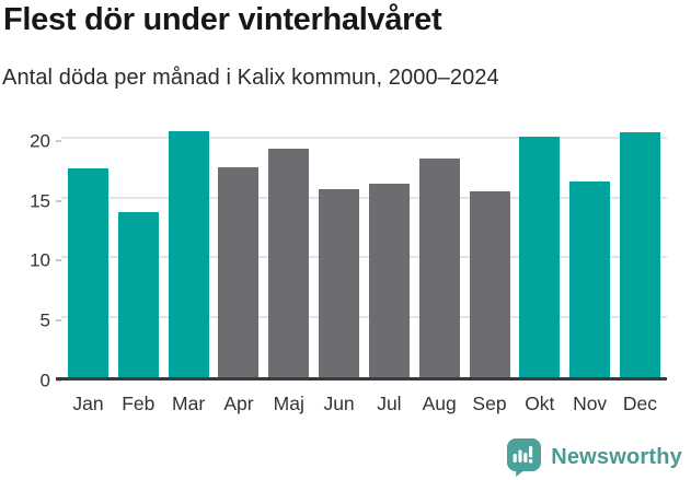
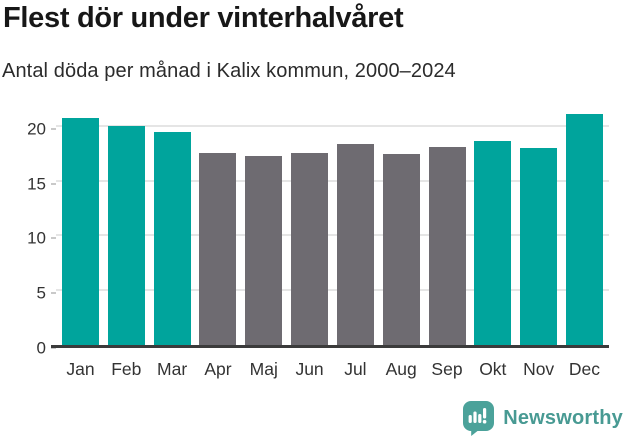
Jan: 17.4 -> 20.7
Feb: 13.8 -> 20.0
Mar: 20.5 -> 19.4
Maj: 19.1 -> 17.2
Jun: 15.7 -> 17.5
Jul: 16.1 -> 18.3
Aug: 18.2 -> 17.4
Sep: 15.5 -> 18.1
Okt: 20.1 -> 18.6
Nov: 16.3 -> 18.0
Dec: 20.4 -> 21.1
